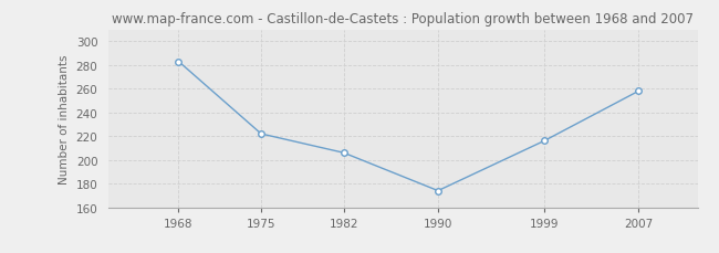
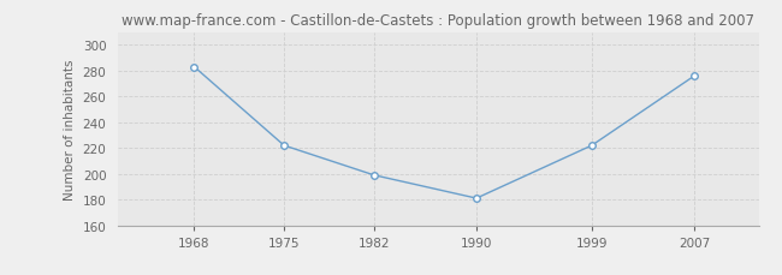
1982: 206 -> 199
1990: 174 -> 181
1999: 216 -> 222
2007: 258 -> 276
